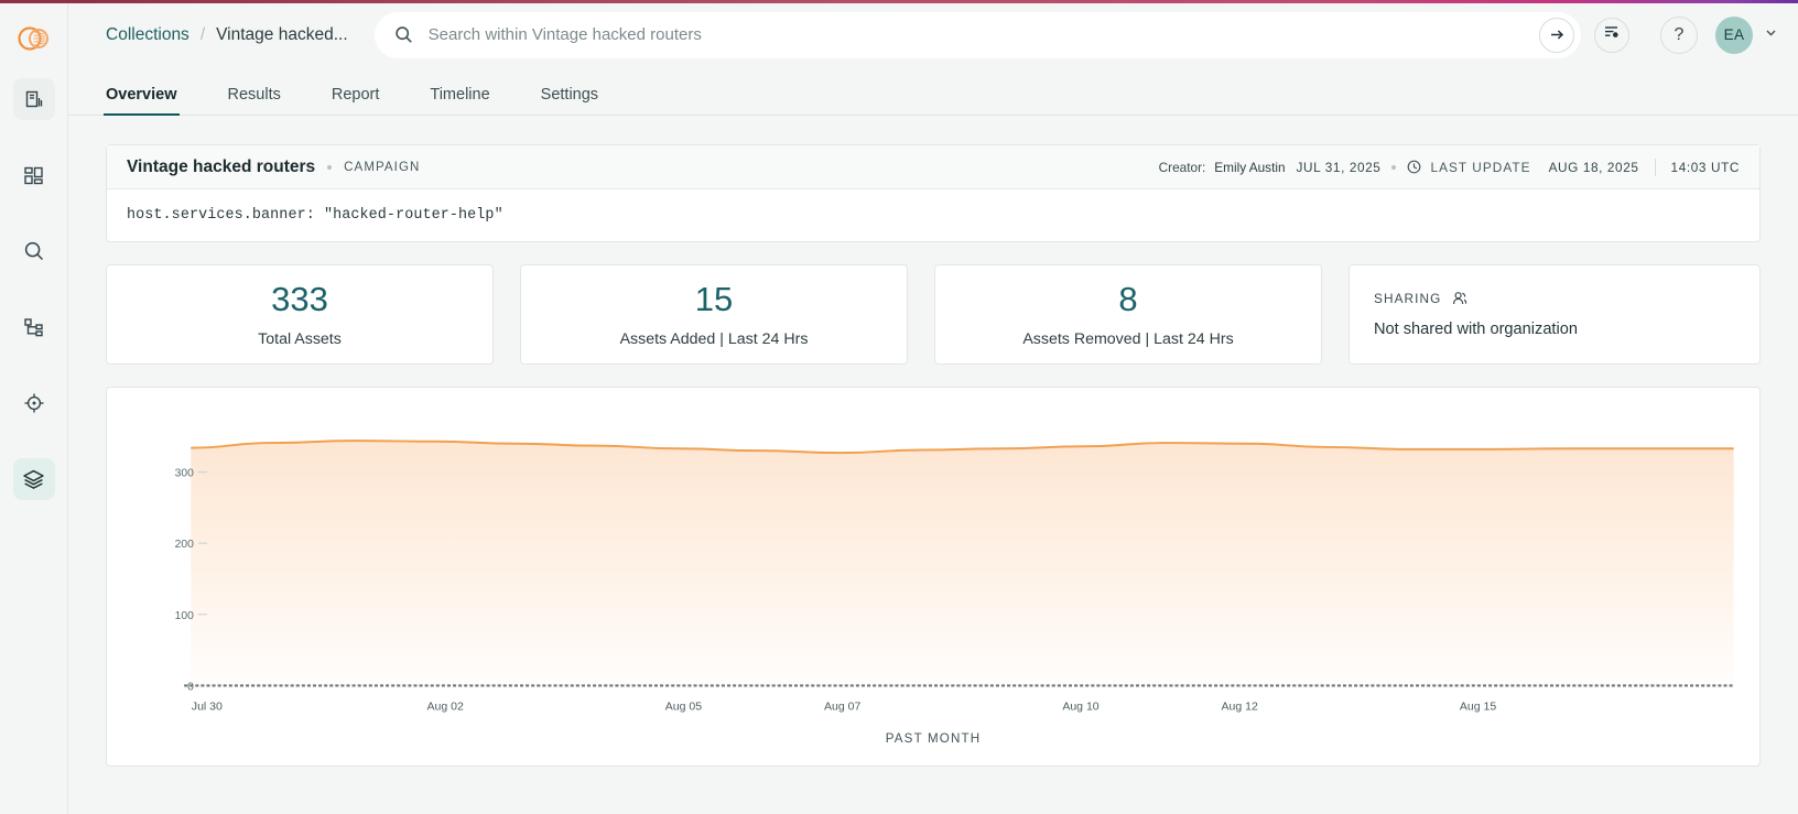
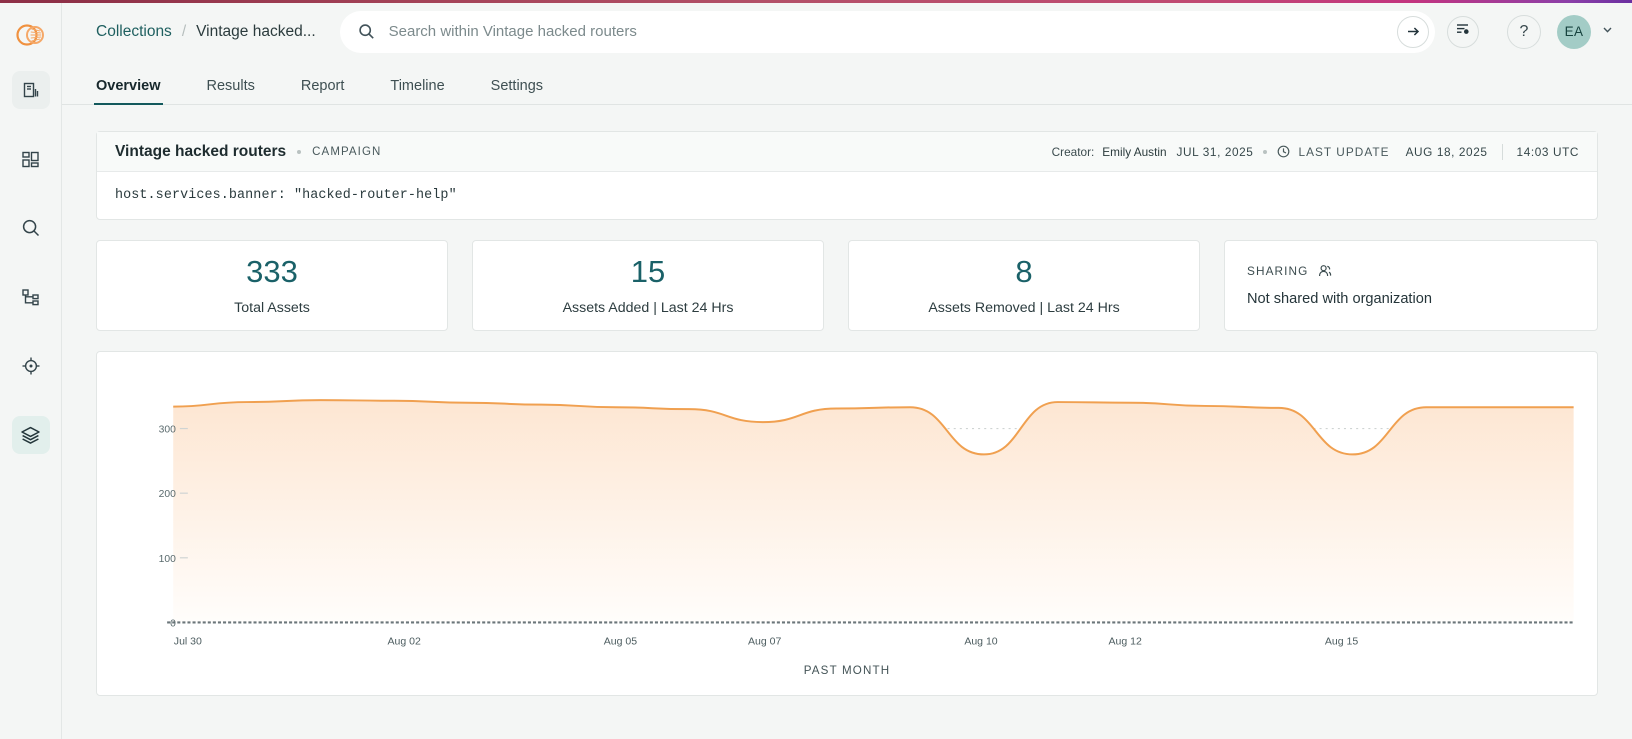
Aug 07: 330 -> 310
Aug 10: 340 -> 260
Aug 15: 330 -> 260
